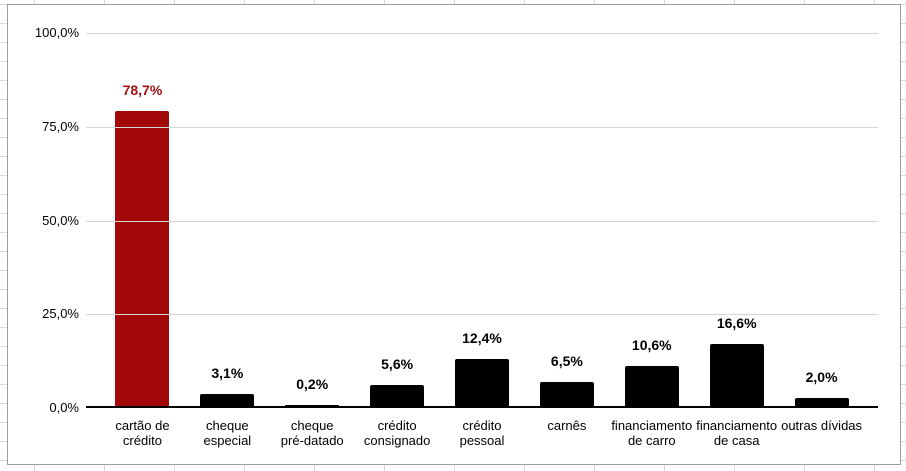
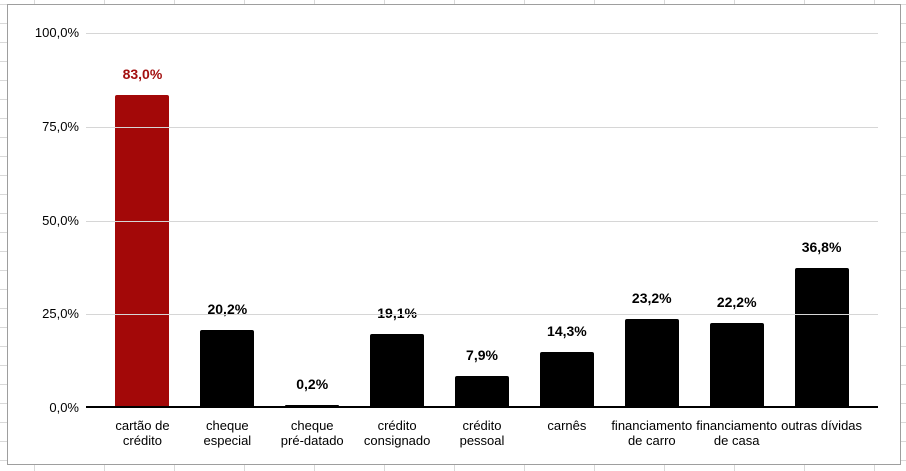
cartão de crédito: 78,7% -> 83,0%
cheque especial: 3,1% -> 20,2%
crédito consignado: 5,6% -> 19,1%
crédito pessoal: 12,4% -> 7,9%
carnês: 6,5% -> 14,3%
financiamento de carro: 10,6% -> 23,2%
financiamento de casa: 16,6% -> 22,2%
outras dívidas: 2,0% -> 36,8%
